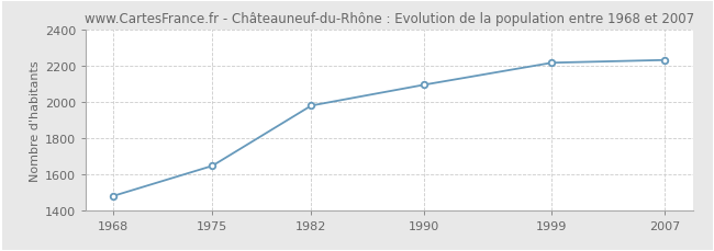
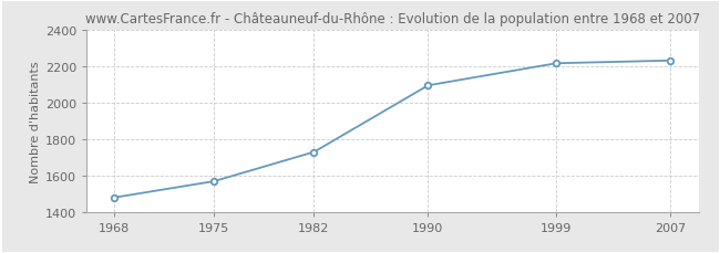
1975: 1650 -> 1570
1982: 1980 -> 1730
